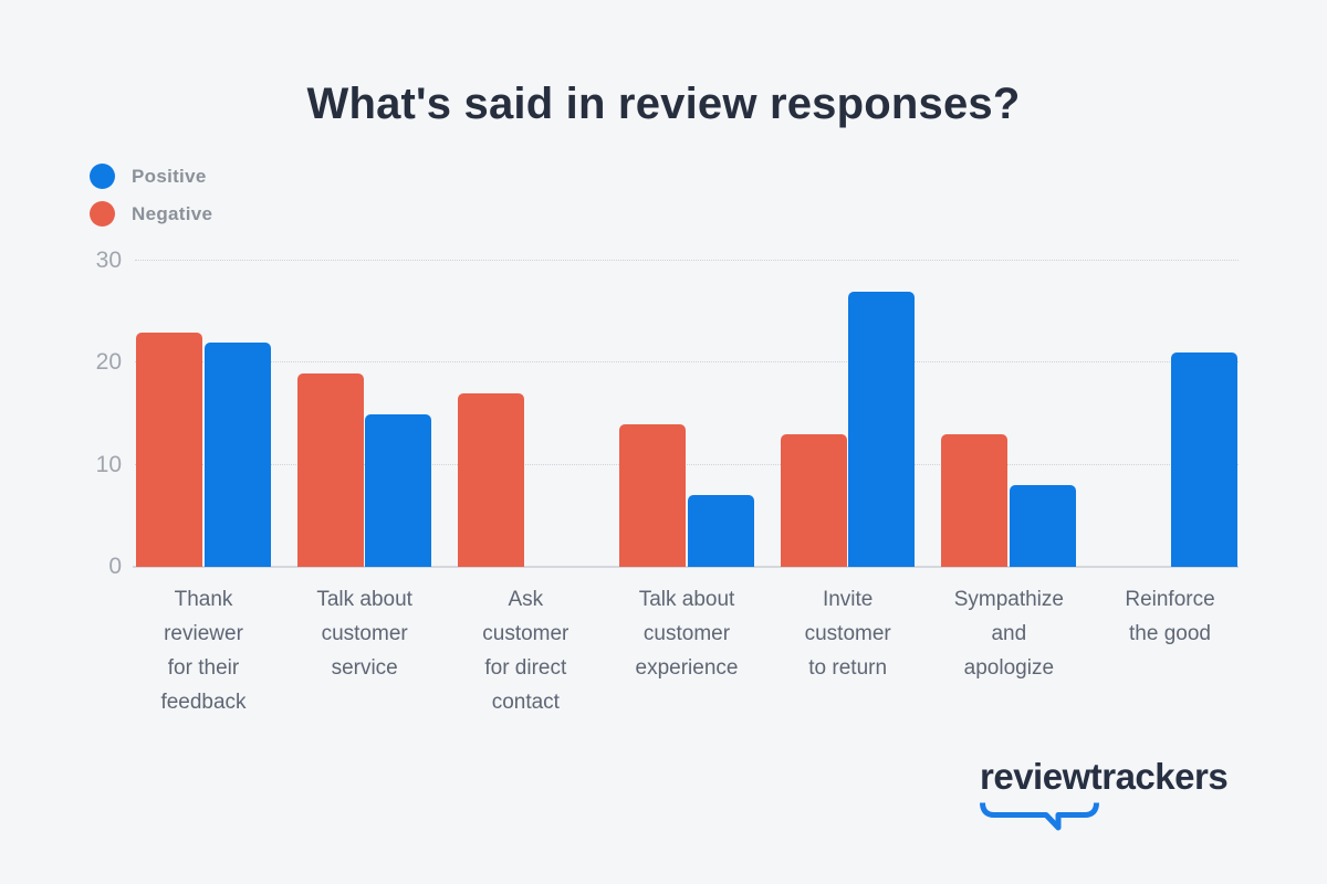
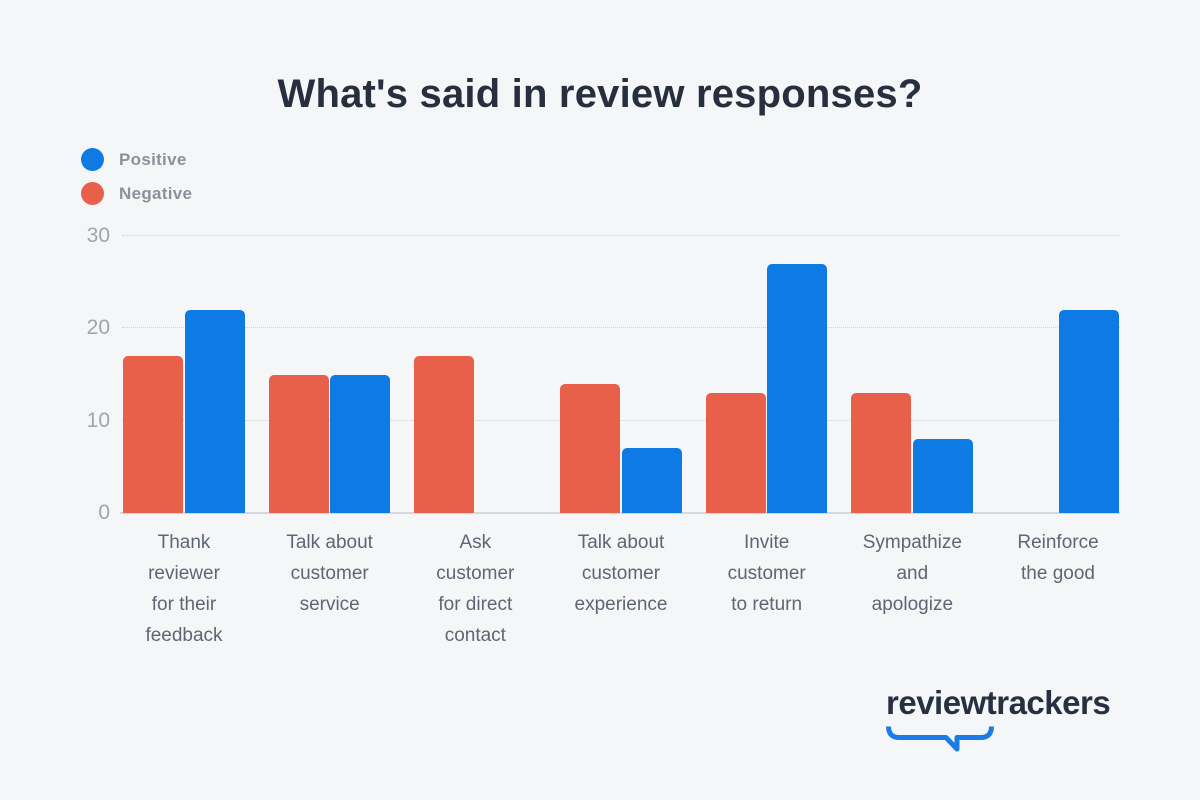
Negative/Thank reviewer for their feedback: 23 -> 17
Negative/Talk about customer service: 19 -> 15
Positive/Reinforce the good: 21 -> 22
